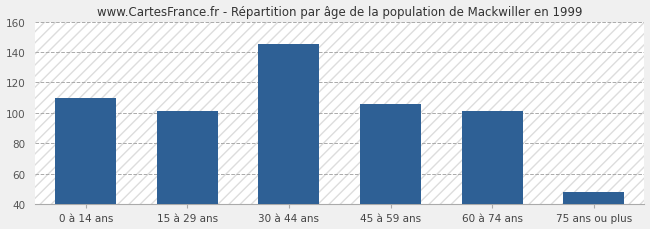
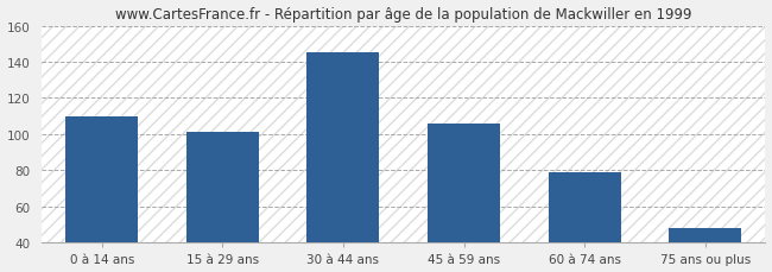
60 à 74 ans: 101 -> 79
